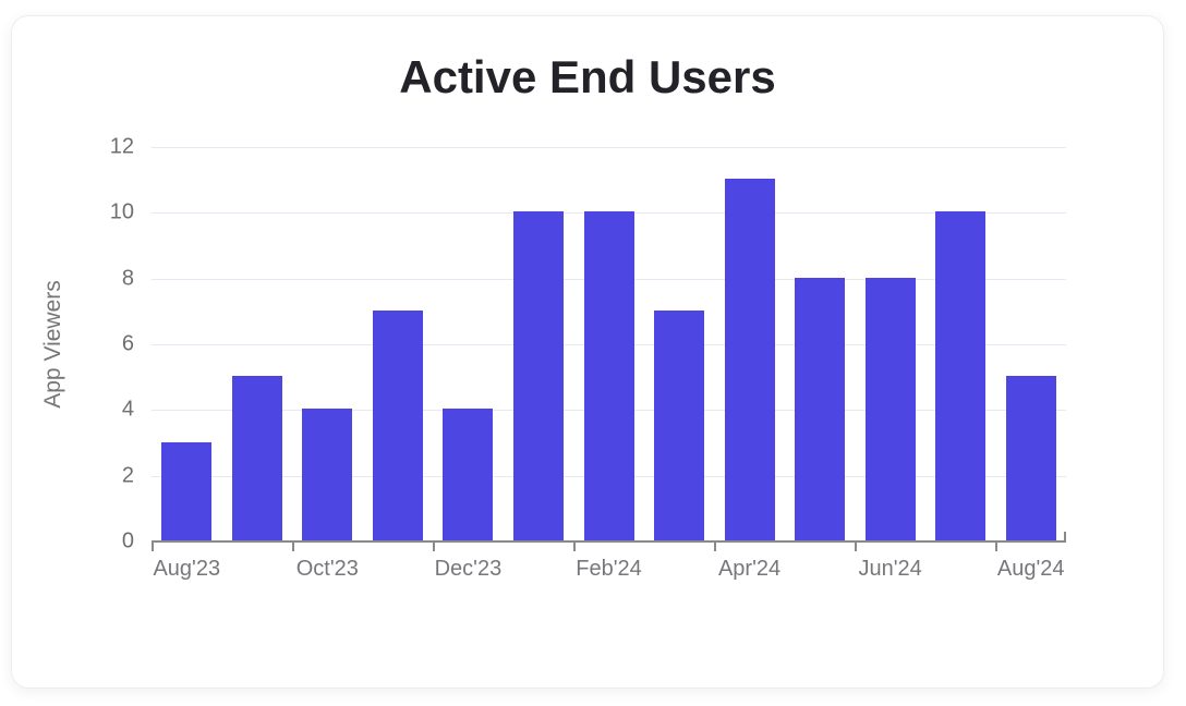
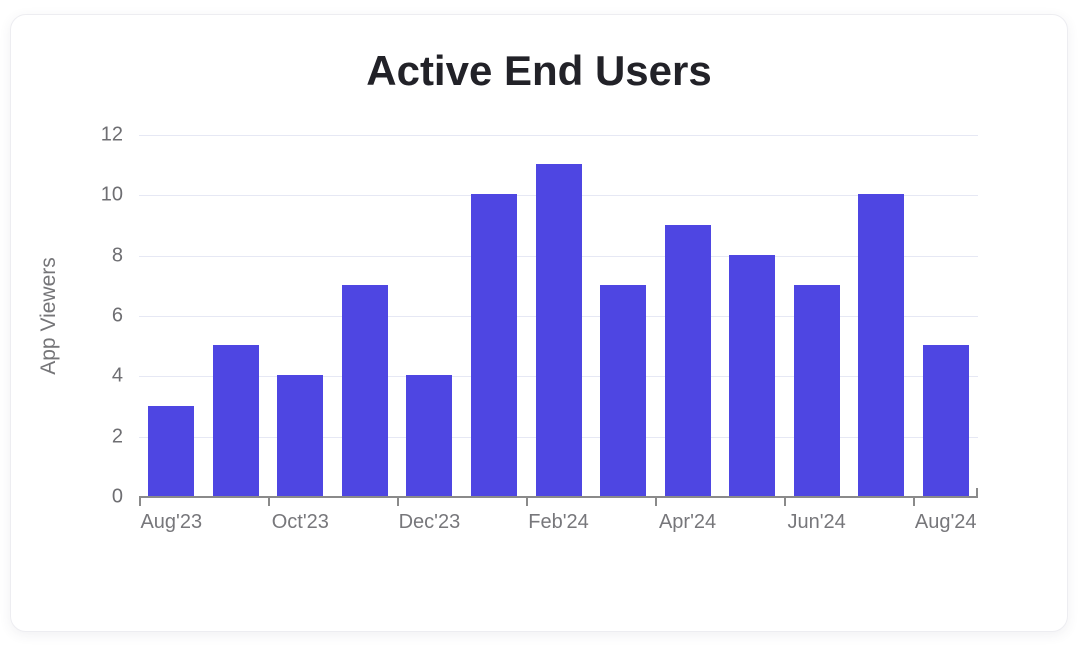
Feb'24: 10 -> 11
Apr'24: 11 -> 9
Jun'24: 8 -> 7
